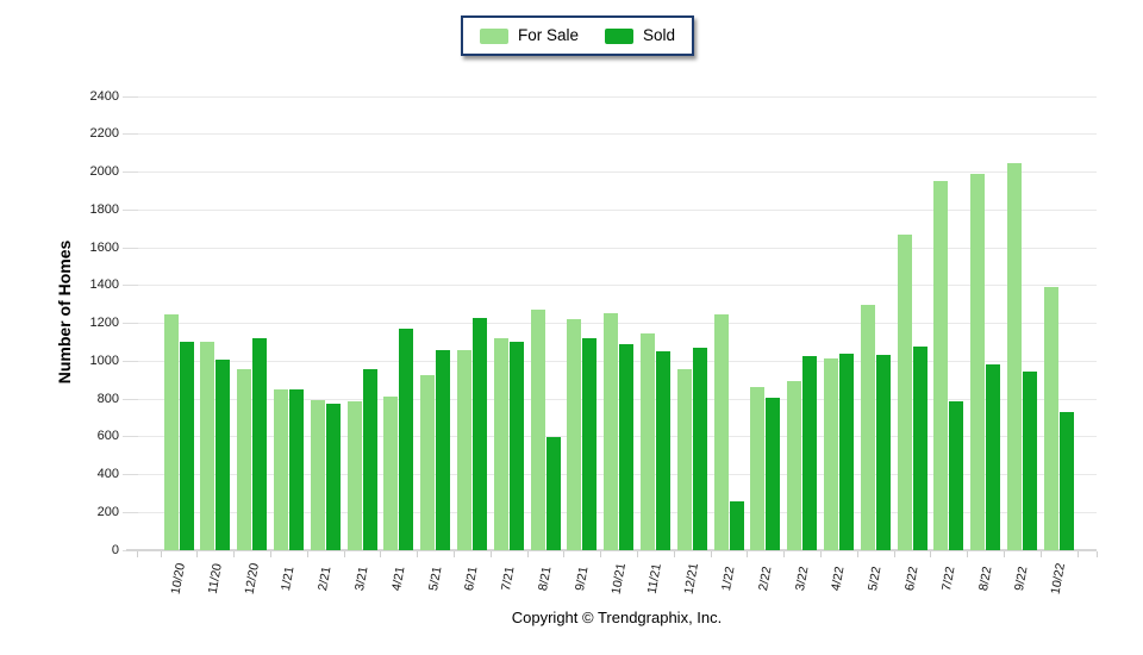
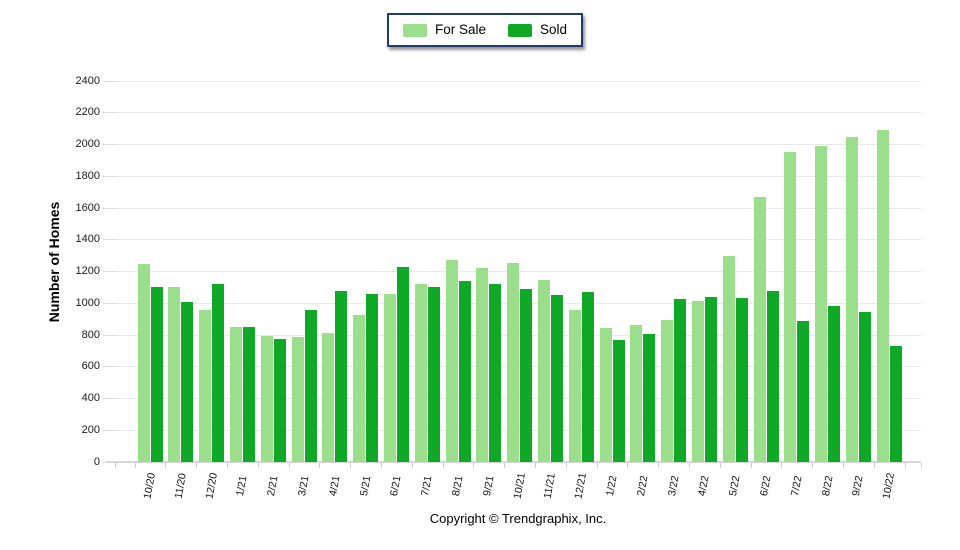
Sold/4/21: 1170 -> 1080
Sold/8/21: 600 -> 1140
For Sale/1/22: 1250 -> 840
Sold/1/22: 260 -> 770
Sold/7/22: 790 -> 890
For Sale/10/22: 1390 -> 2090
